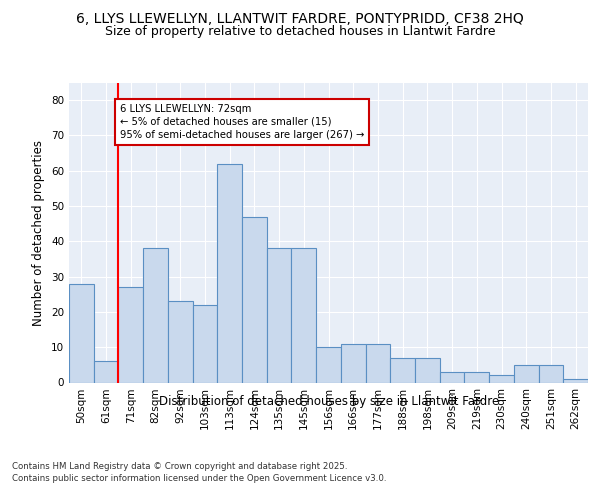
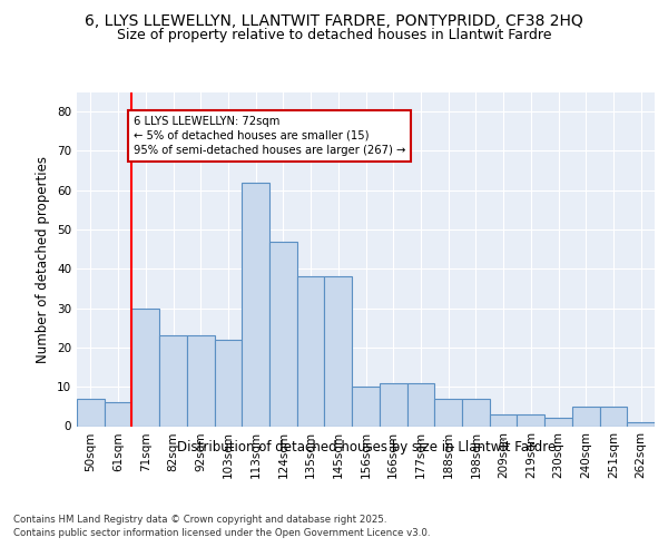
50sqm: 28 -> 7
71sqm: 27 -> 30
82sqm: 38 -> 23
